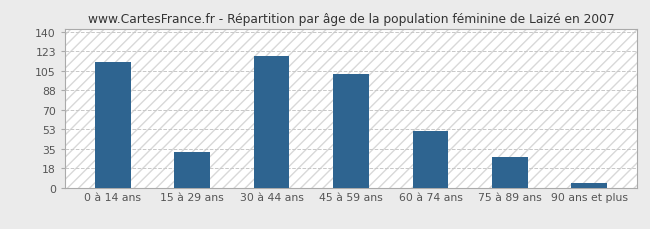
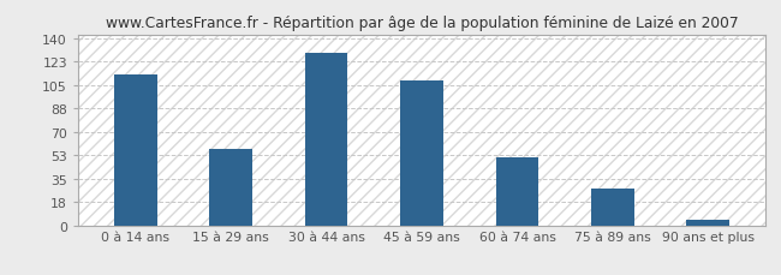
15 à 29 ans: 32 -> 57
30 à 44 ans: 119 -> 129
45 à 59 ans: 102 -> 109
